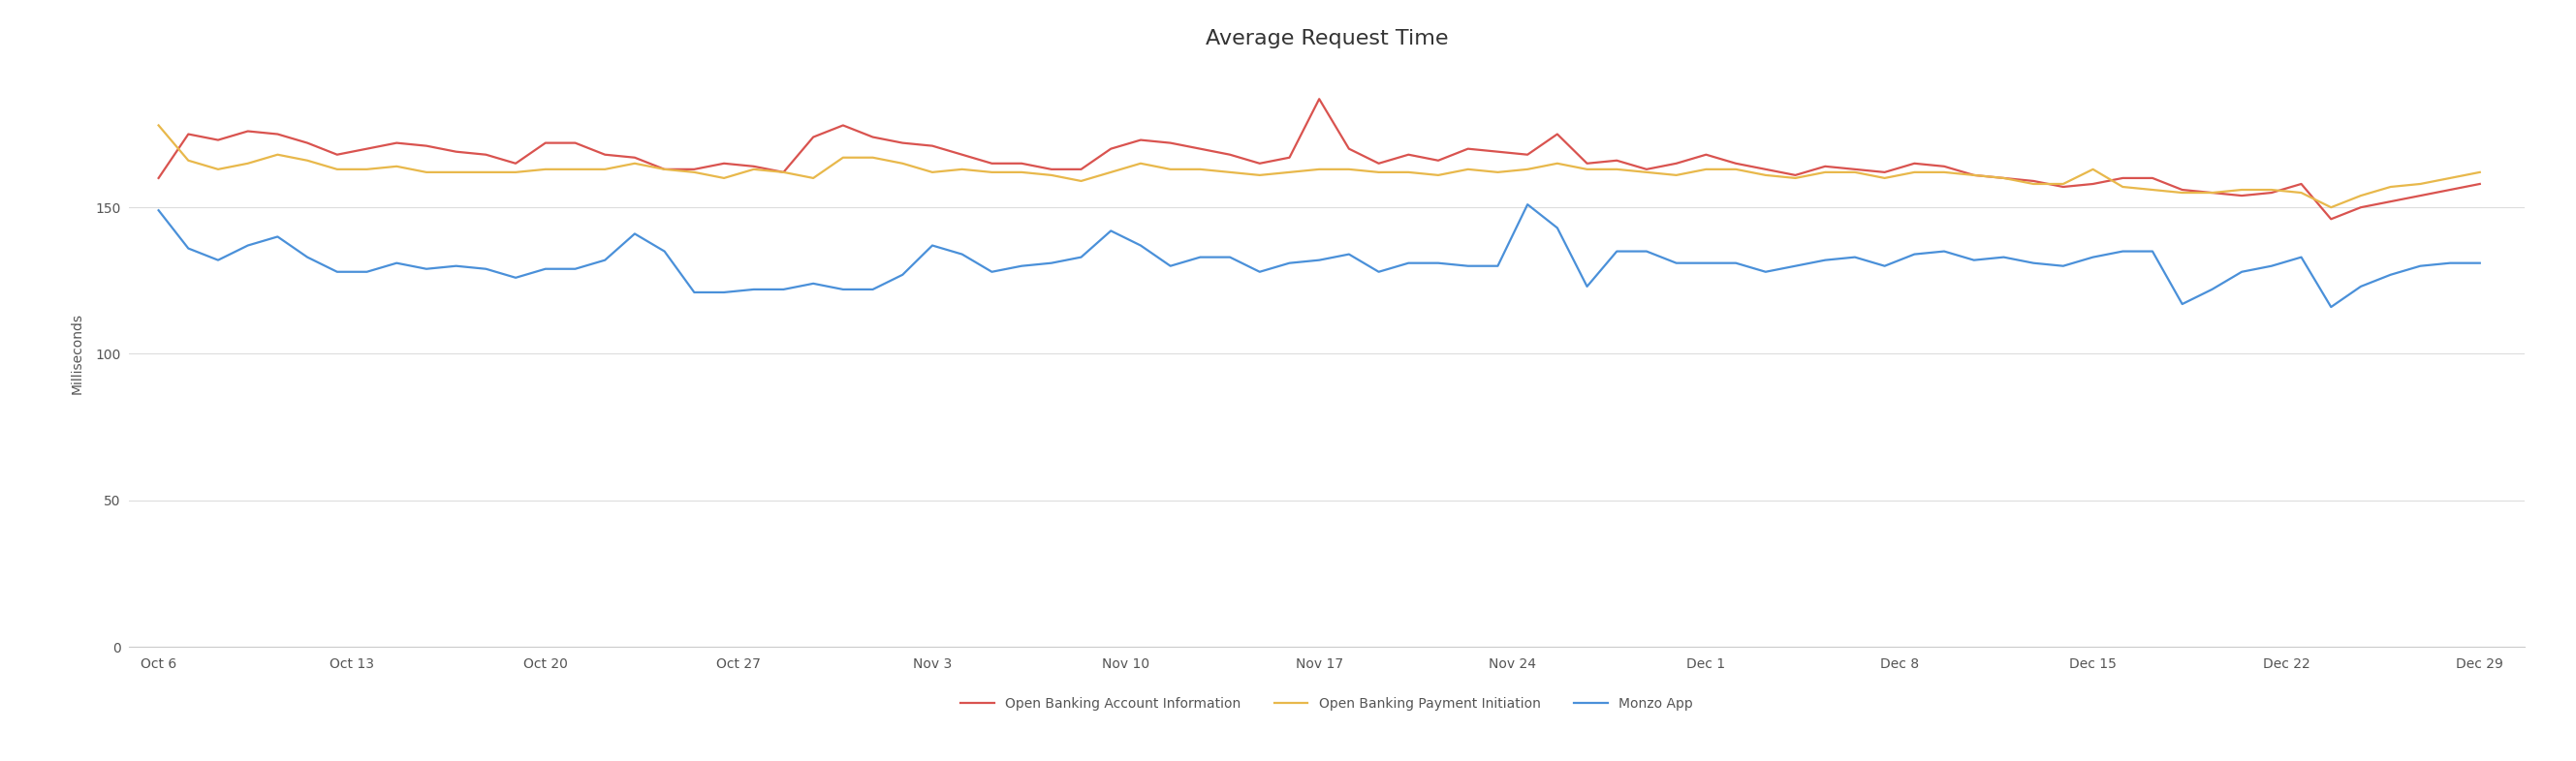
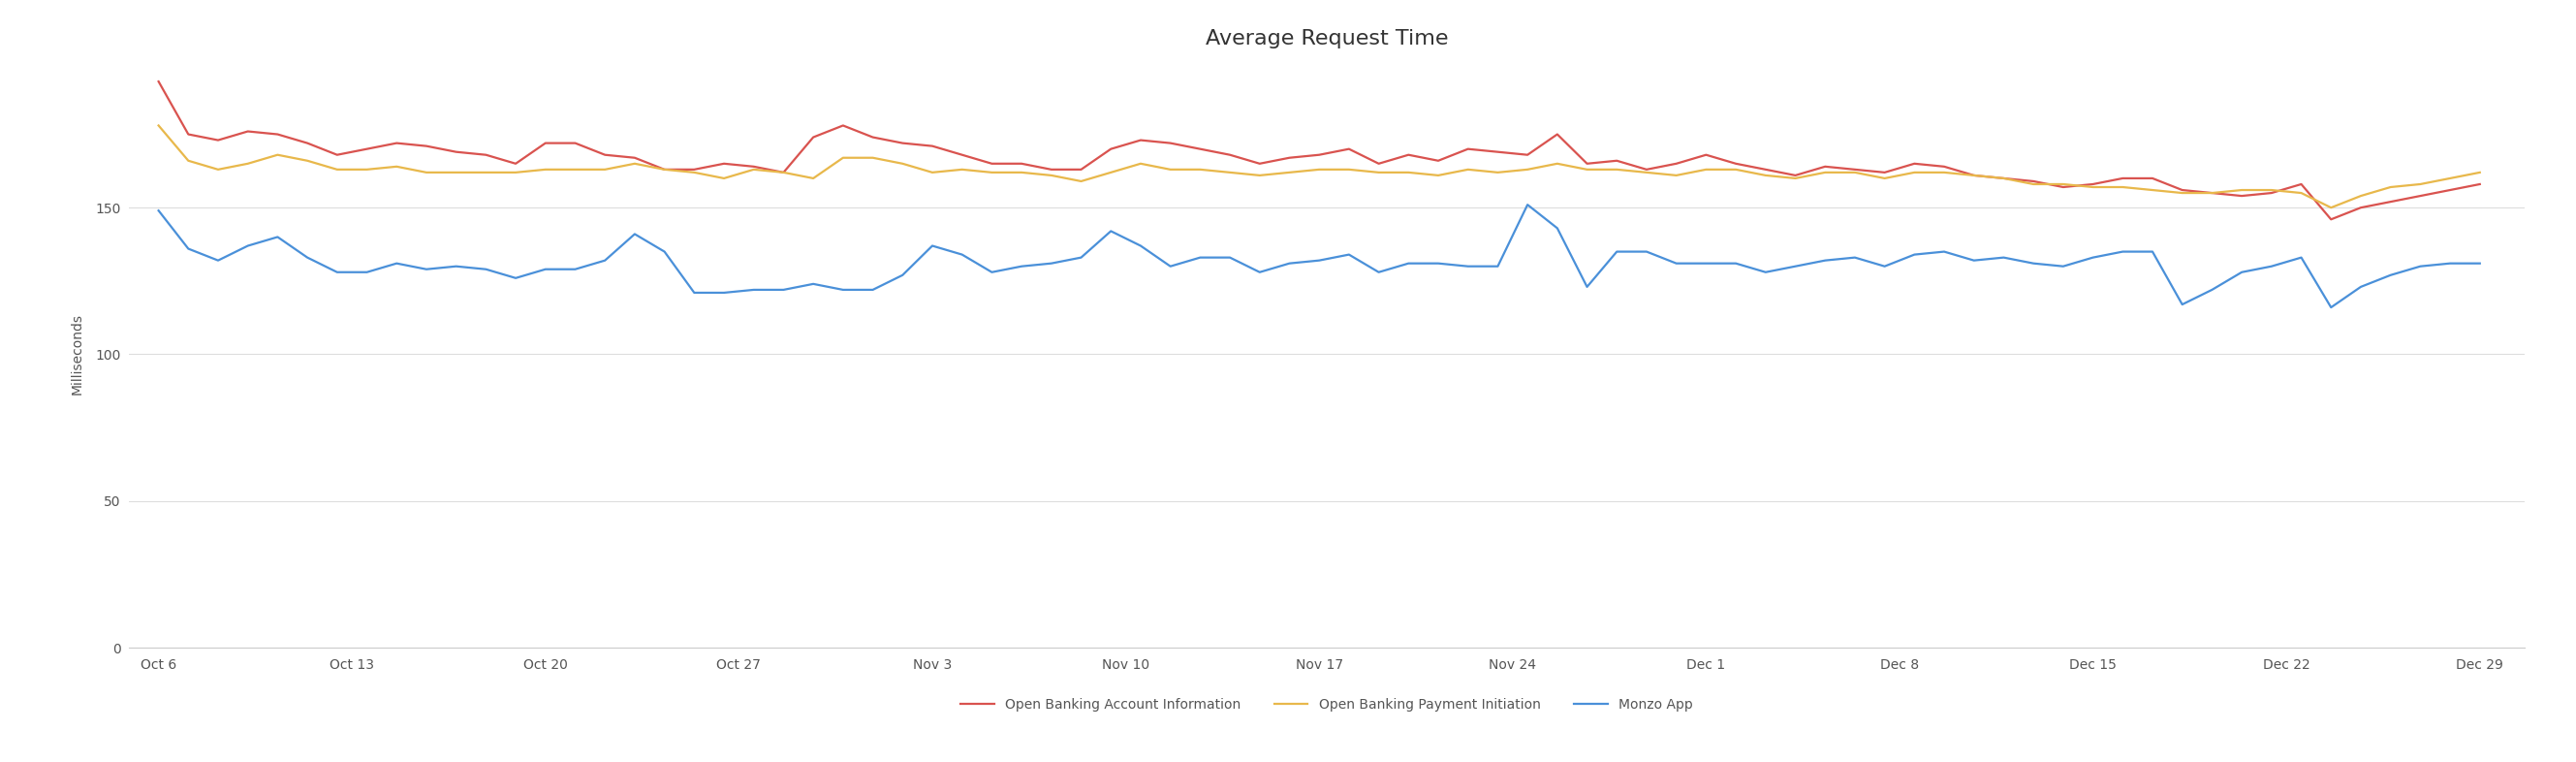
Open Banking Account Information/Oct 6: 160 -> 193
Open Banking Account Information/Nov 17: 187 -> 168
Open Banking Payment Initiation/Dec 15: 163 -> 157
